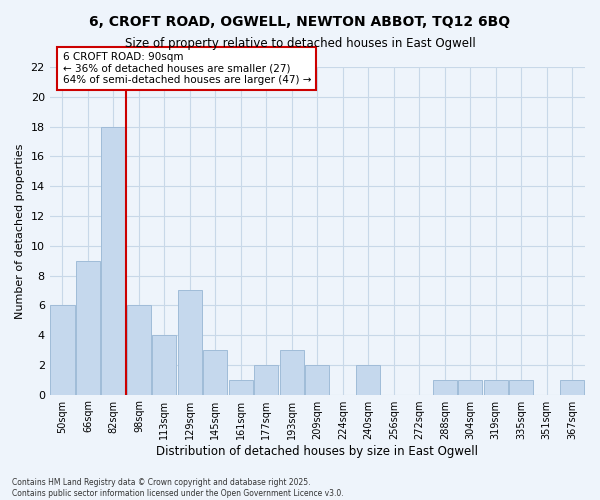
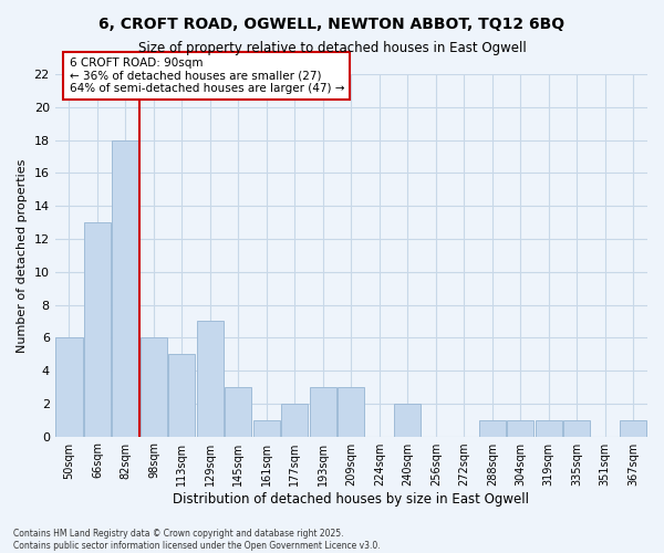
66sqm: 9 -> 13
113sqm: 4 -> 5
209sqm: 2 -> 3
